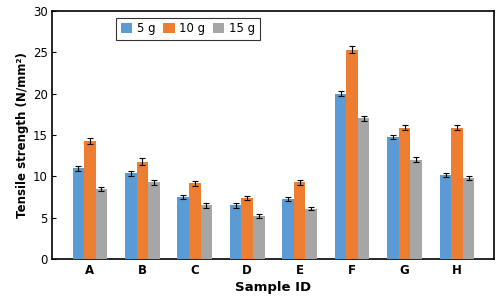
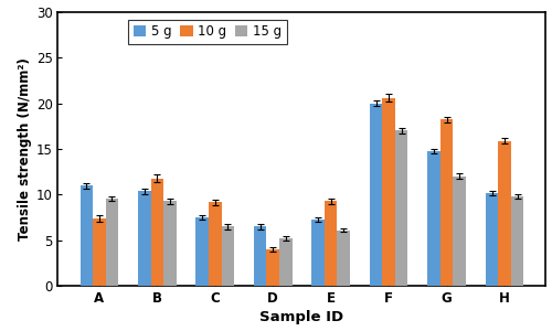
10 g/A: 14.3 -> 7.4
15 g/A: 8.5 -> 9.6
10 g/D: 7.4 -> 4.0
10 g/F: 25.3 -> 20.6
10 g/G: 15.9 -> 18.2
